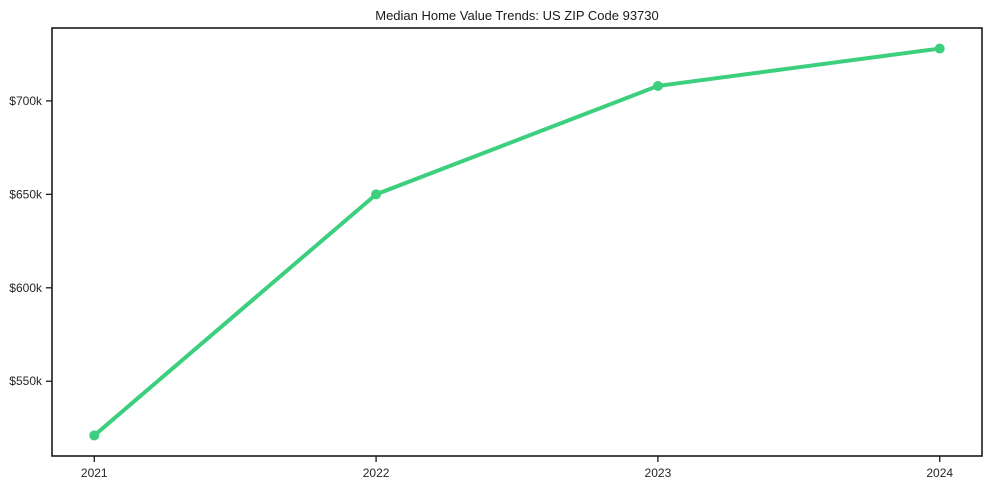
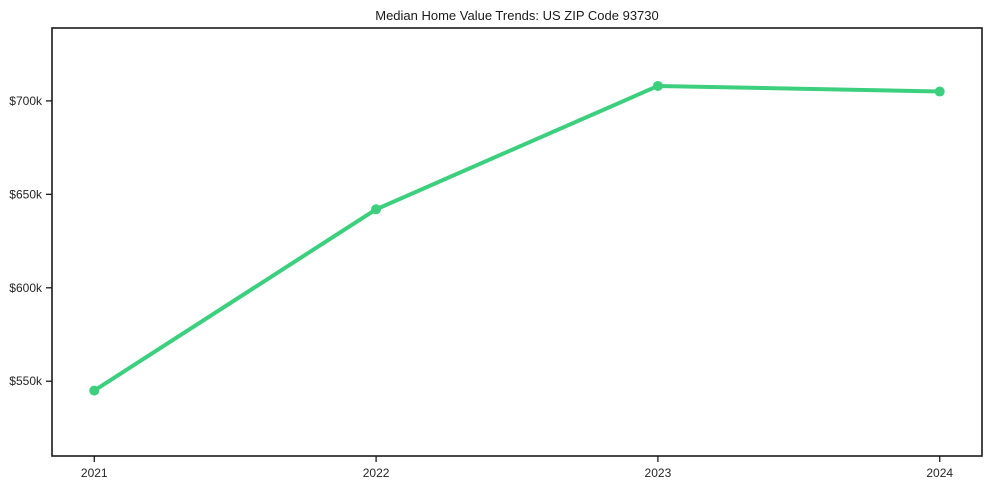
2021: $521k -> $545k
2022: $650k -> $642k
2024: $728k -> $705k
